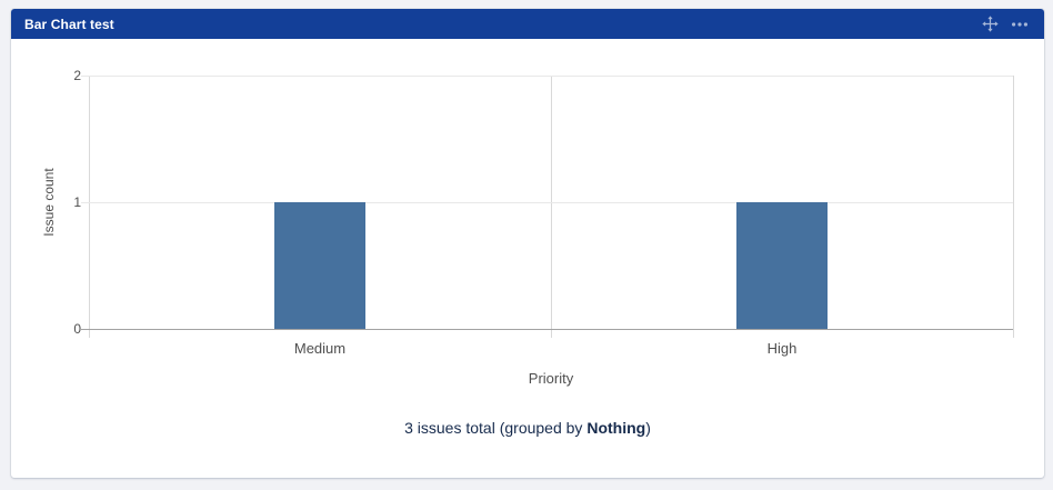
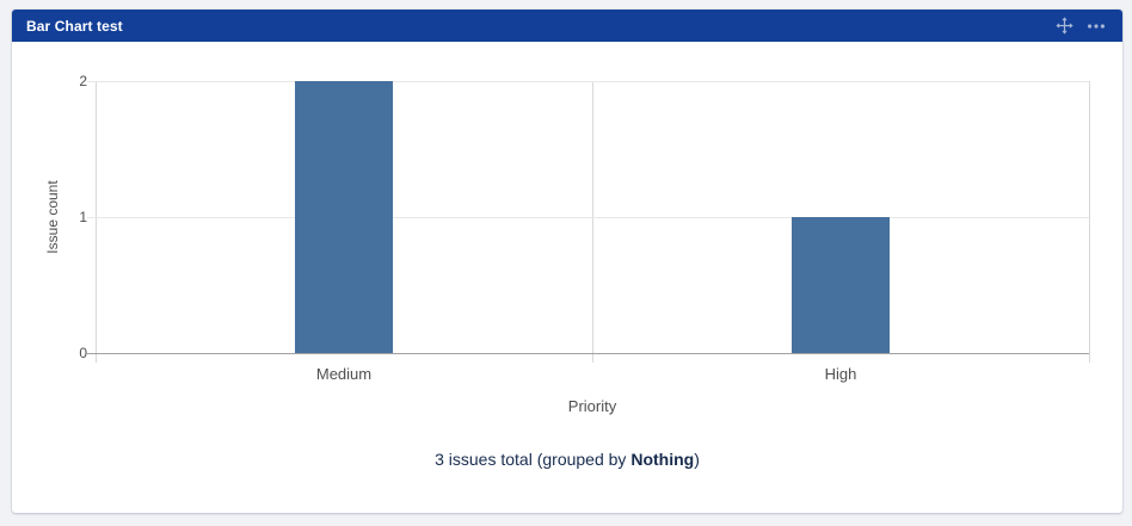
Medium: 1 -> 2
